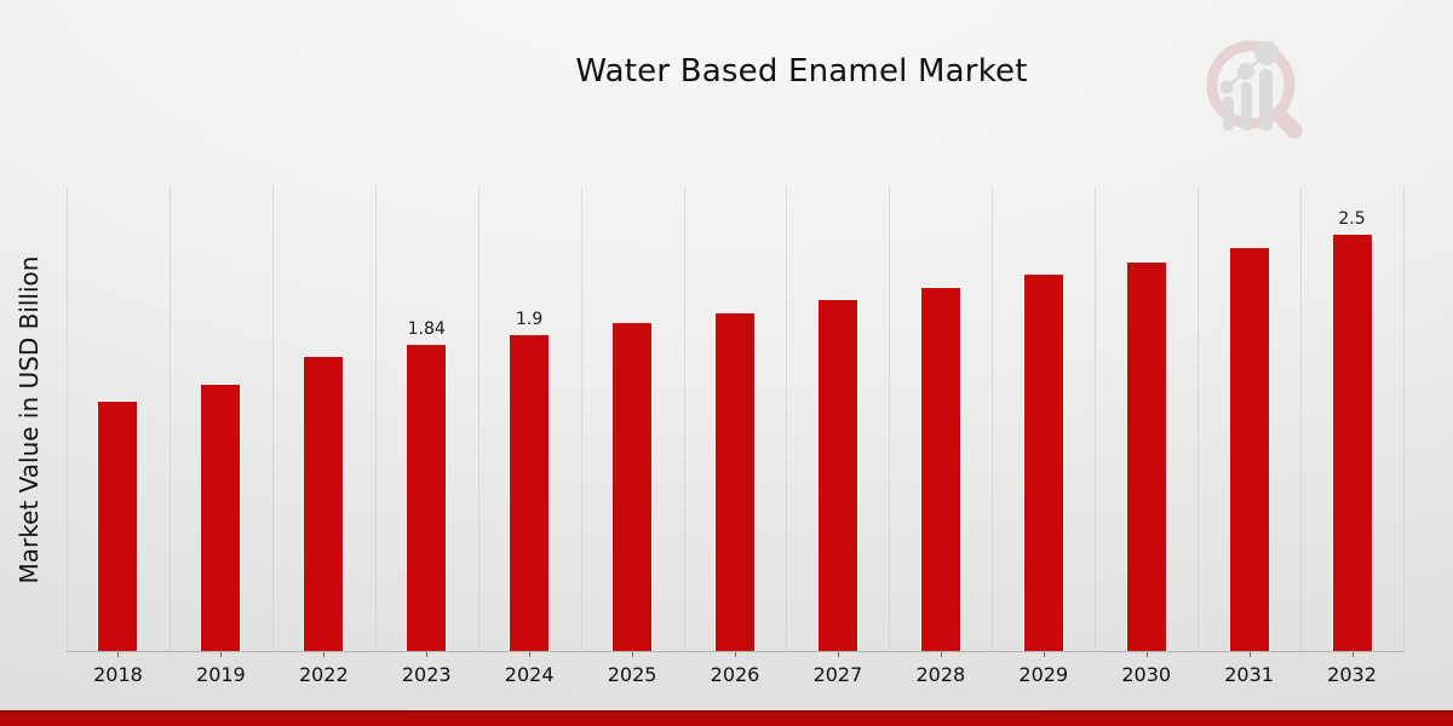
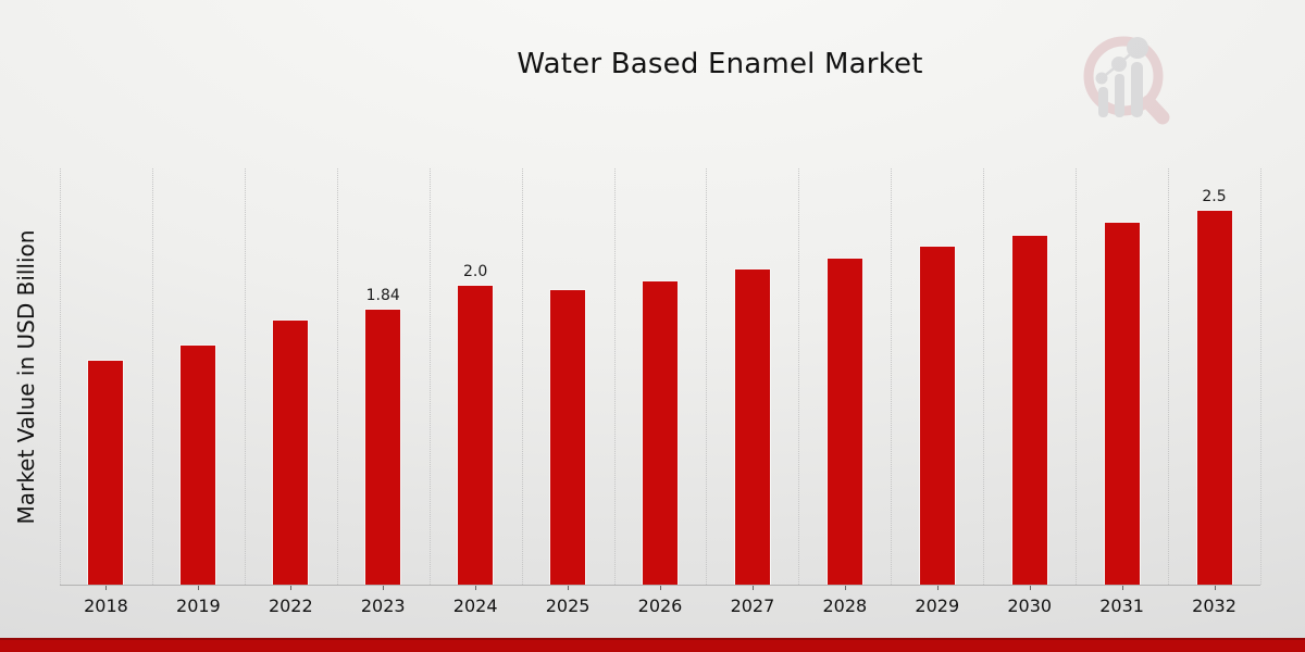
2024: 1.9 -> 2.0
